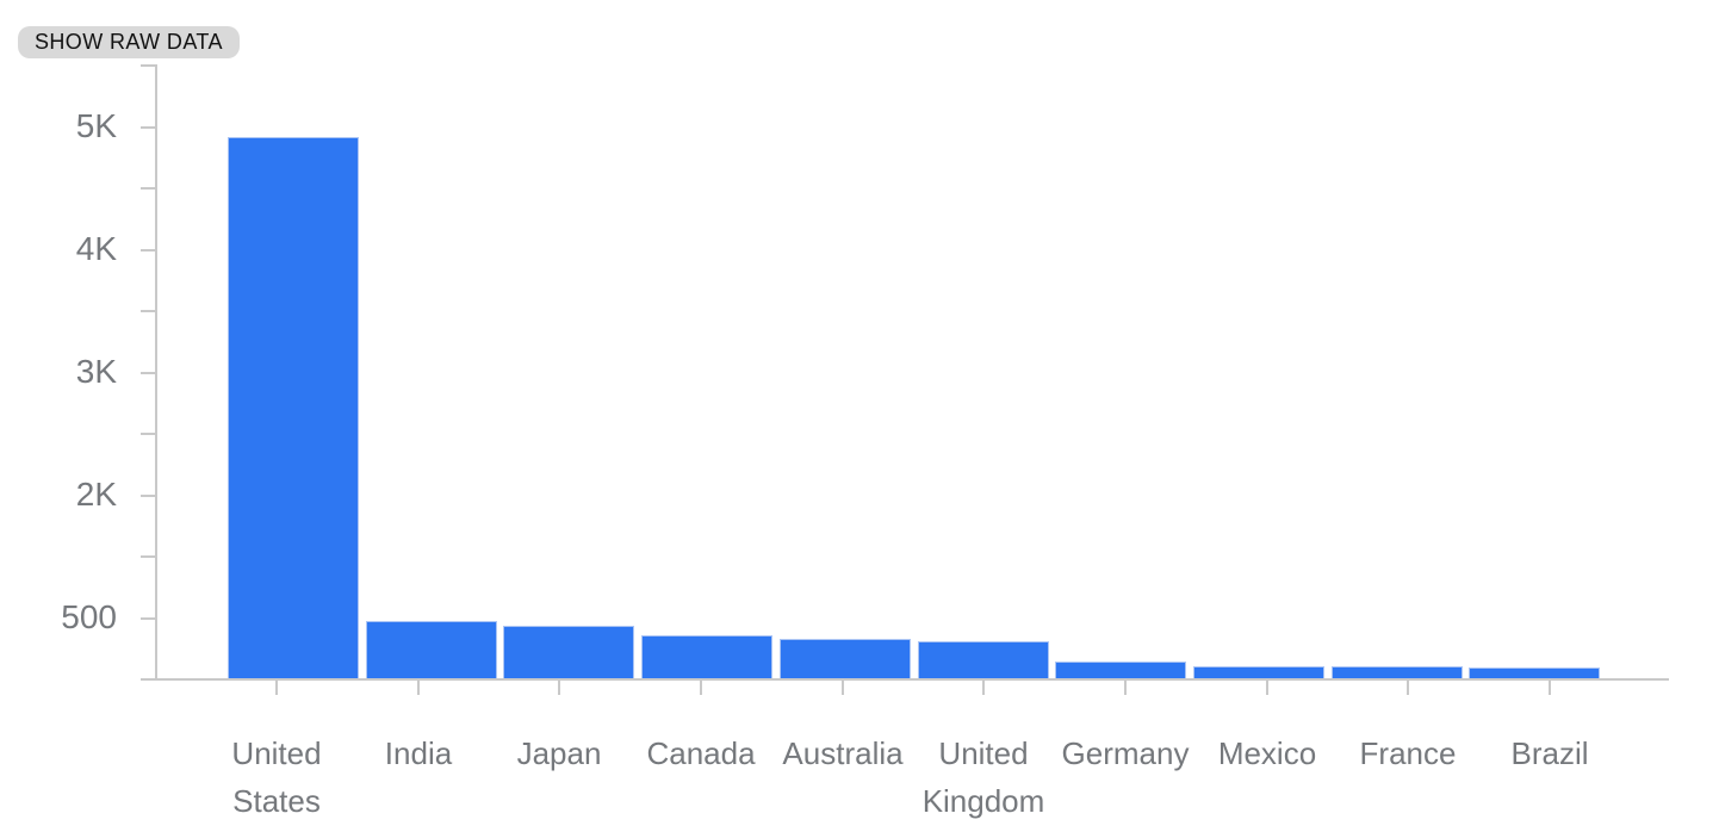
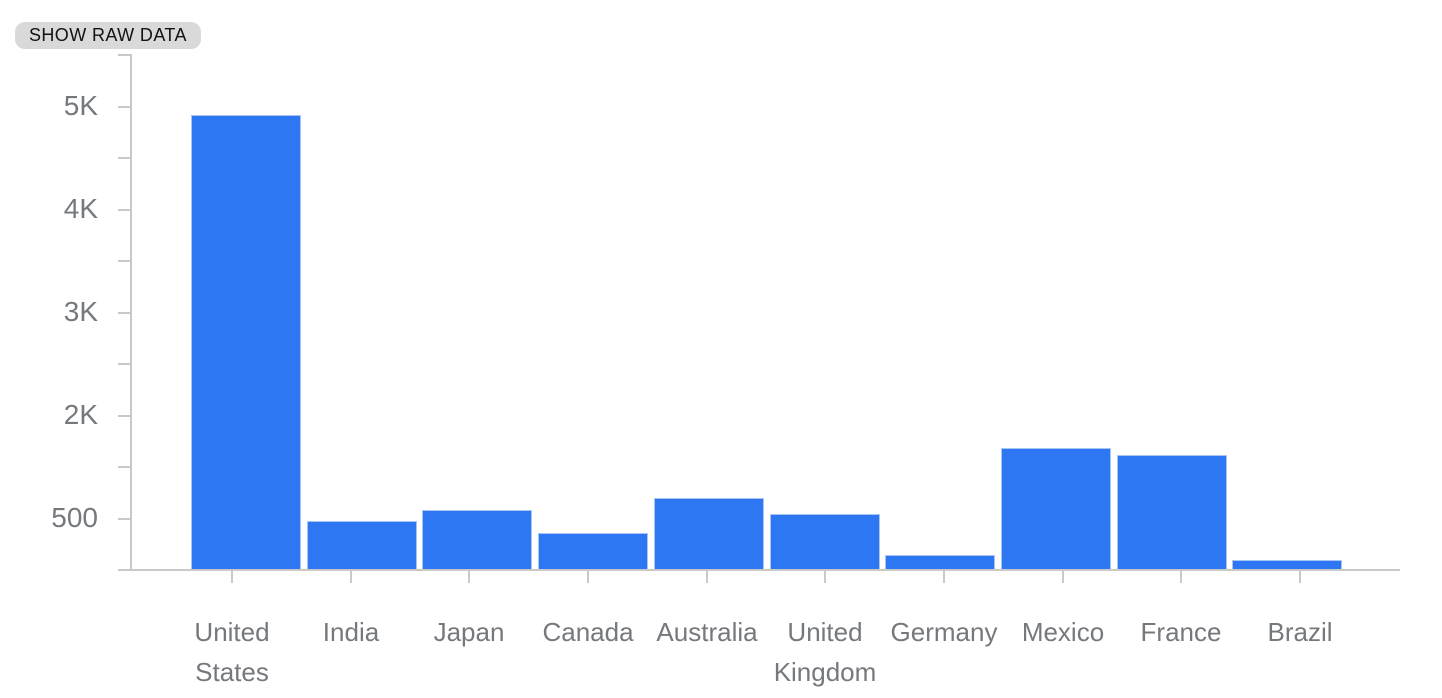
Japan: 0.48K -> 0.64K
Australia: 0.36K -> 0.77K
United Kingdom: 0.33K -> 0.59K
Mexico: 0.11K -> 1.31K
France: 0.11K -> 1.23K
